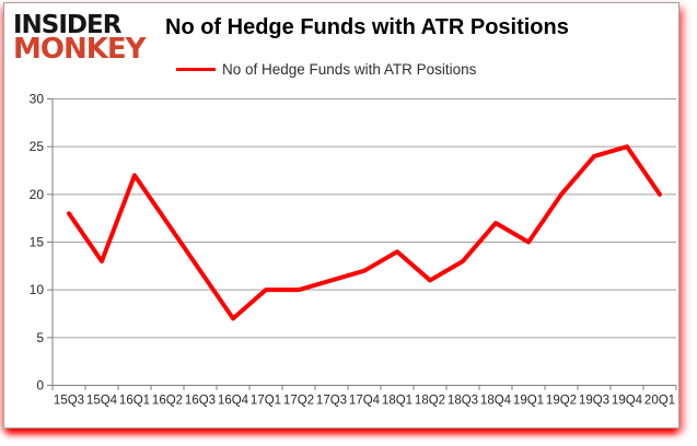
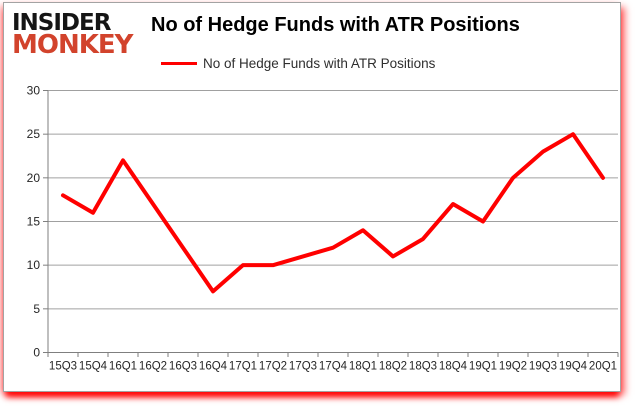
15Q4: 13 -> 16
19Q3: 24 -> 23
